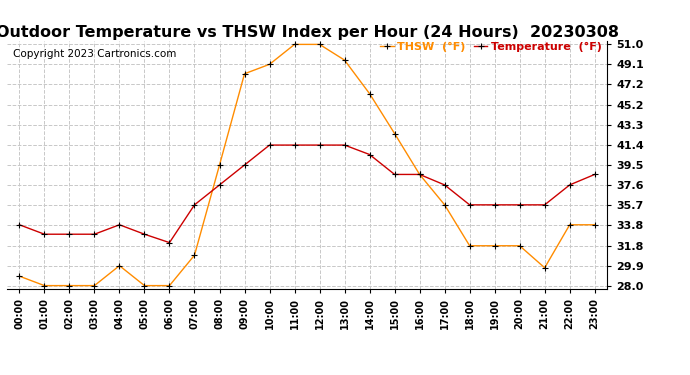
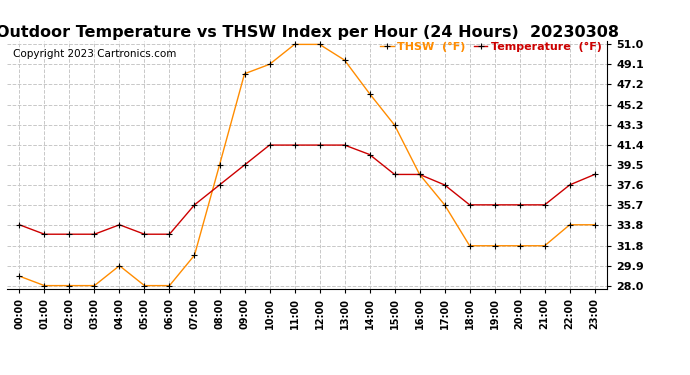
Temperature (°F)/06:00: 32.1 -> 32.9
THSW (°F)/15:00: 42.5 -> 43.3
THSW (°F)/21:00: 29.7 -> 31.8
